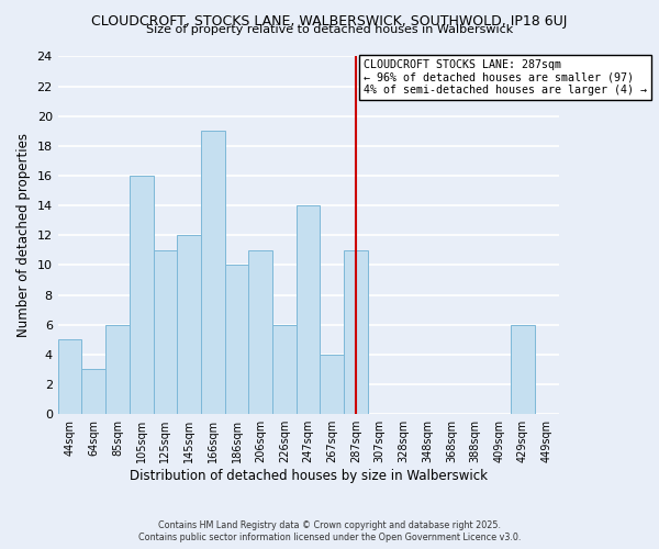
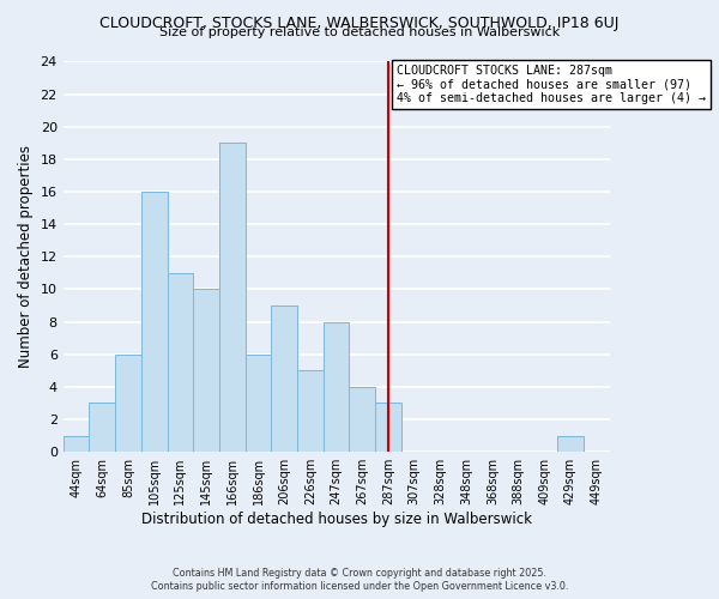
44sqm: 5 -> 1
145sqm: 12 -> 10
186sqm: 10 -> 6
206sqm: 11 -> 9
226sqm: 6 -> 5
247sqm: 14 -> 8
287sqm: 11 -> 3
429sqm: 6 -> 1
